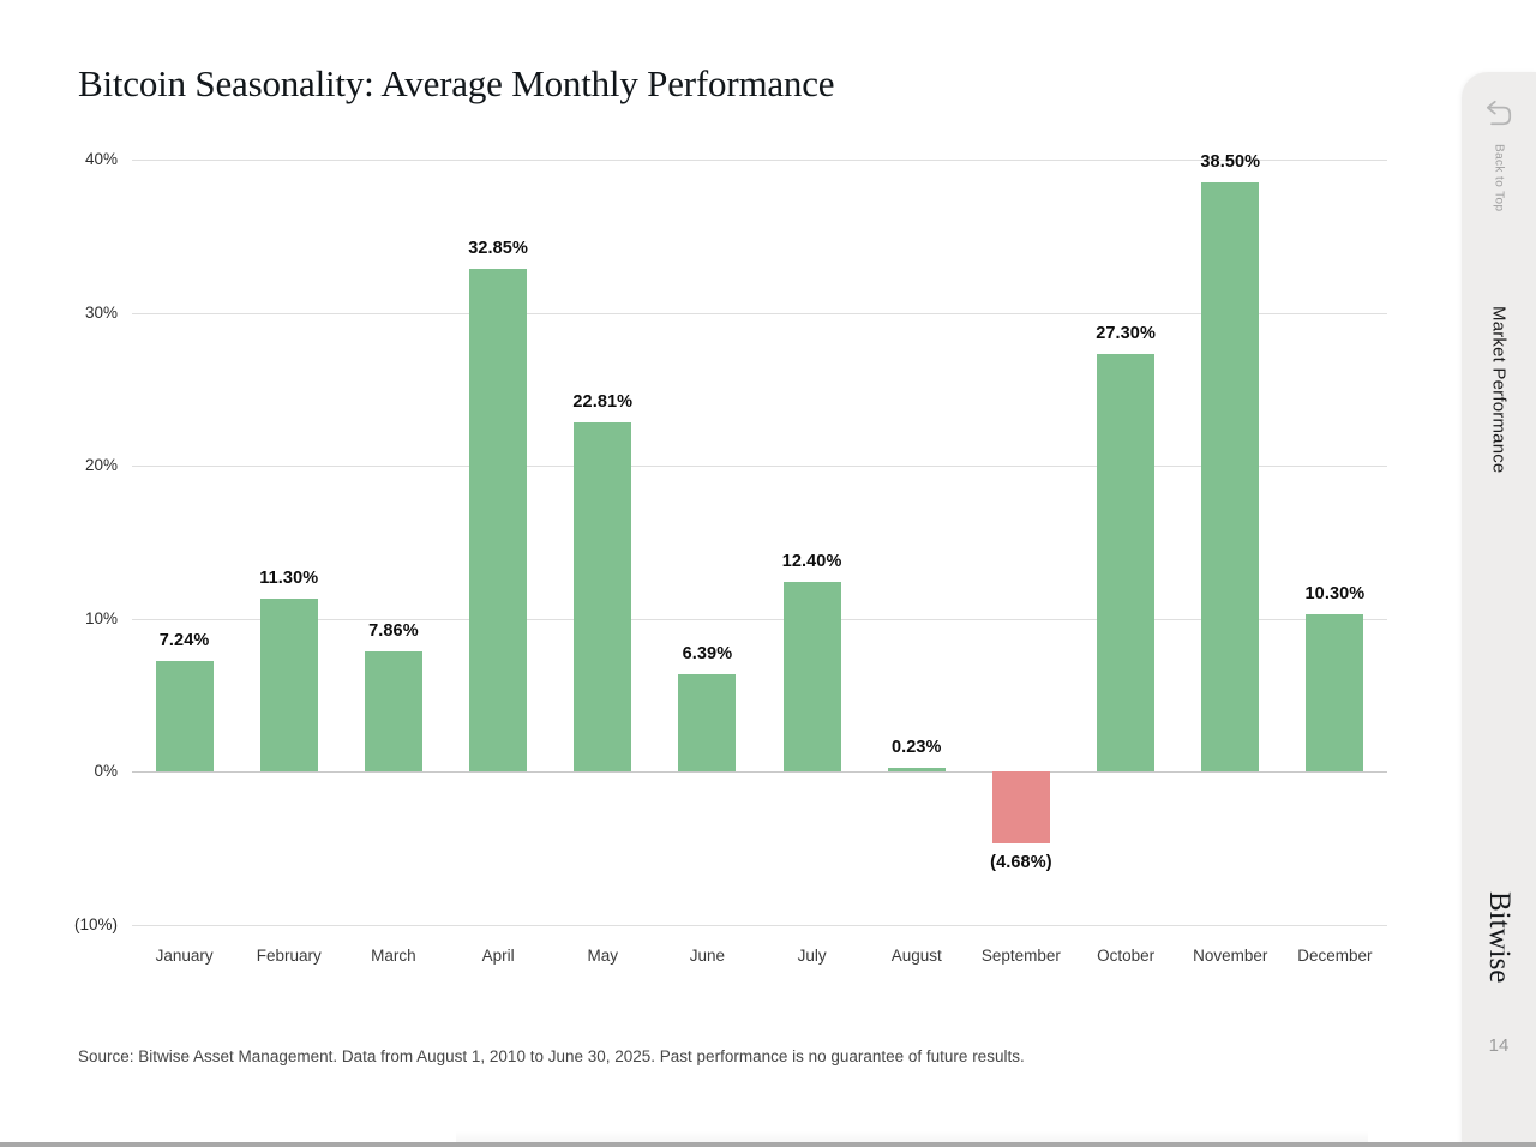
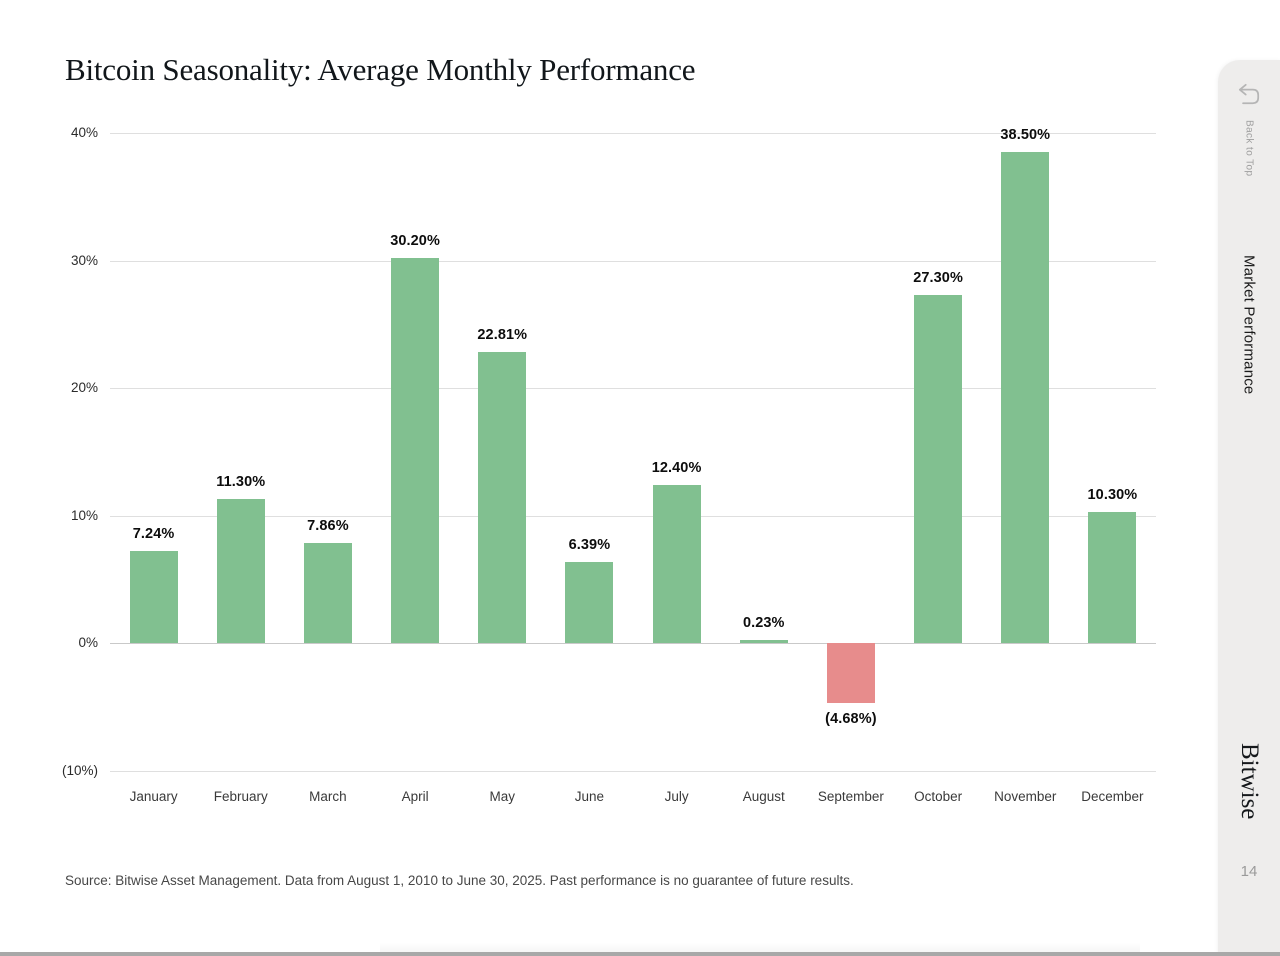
April: 32.85% -> 30.20%
